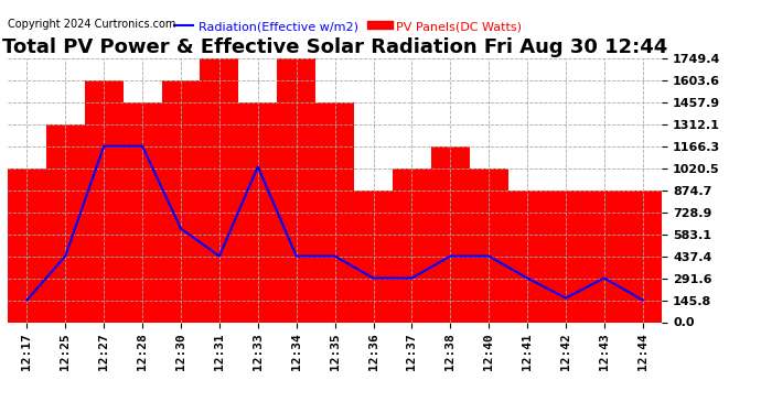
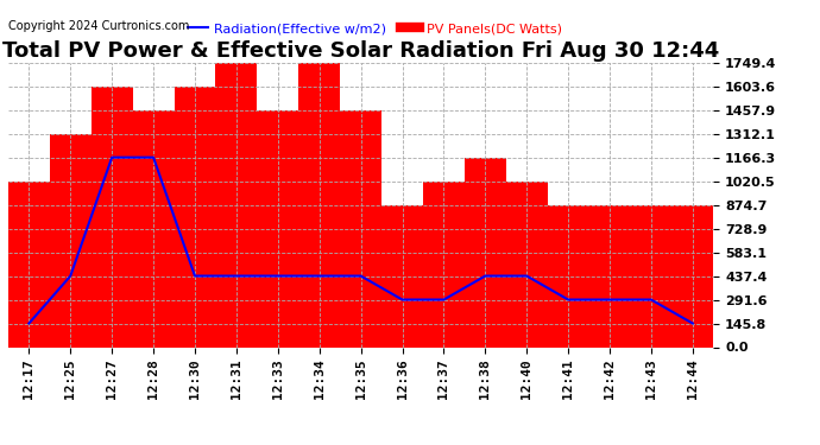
Radiation(Effective w/m2)/12:30: 620 -> 440
Radiation(Effective w/m2)/12:33: 1030 -> 440
Radiation(Effective w/m2)/12:42: 160 -> 290
